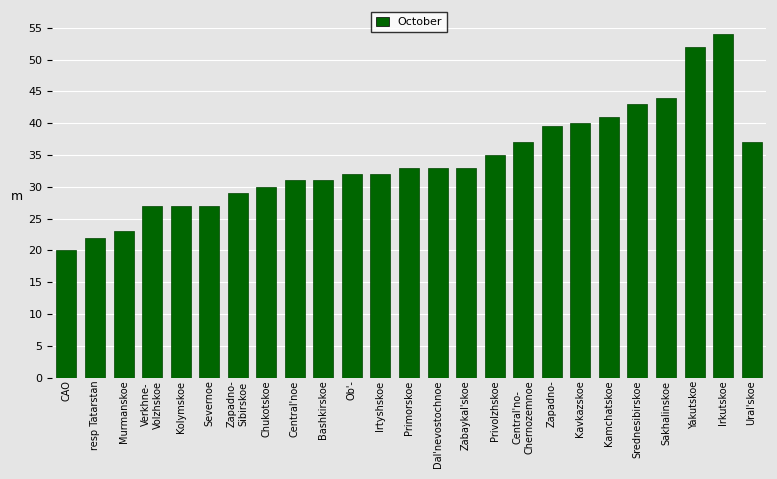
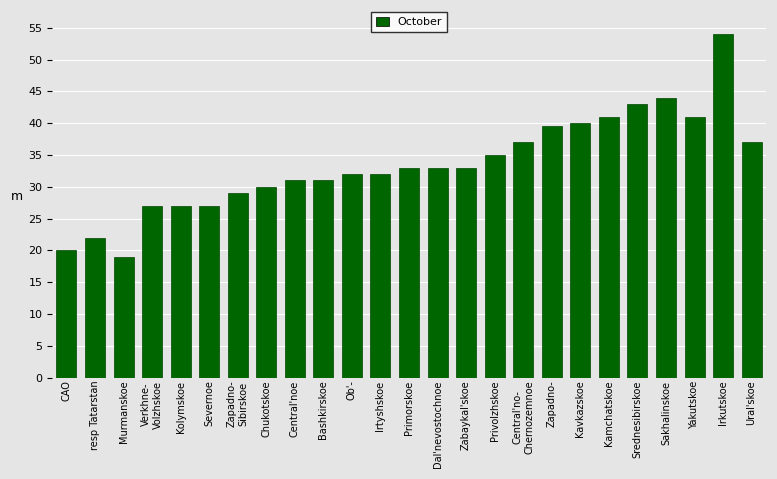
Murmanskoe: 23.0 -> 19.0
Yakutskoe: 52.0 -> 41.0
